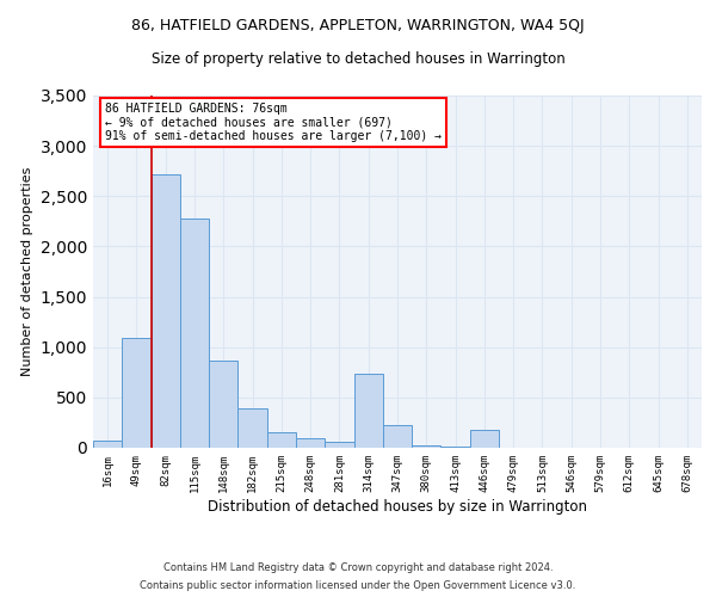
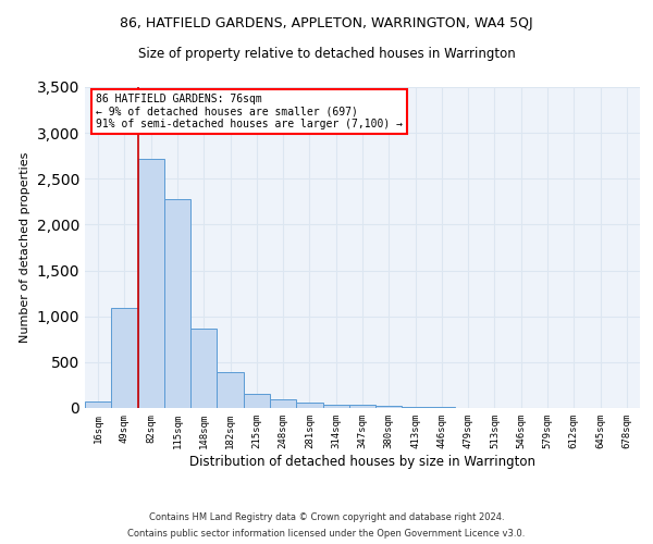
314sqm: 740 -> 40
347sqm: 220 -> 30
446sqm: 180 -> 10
